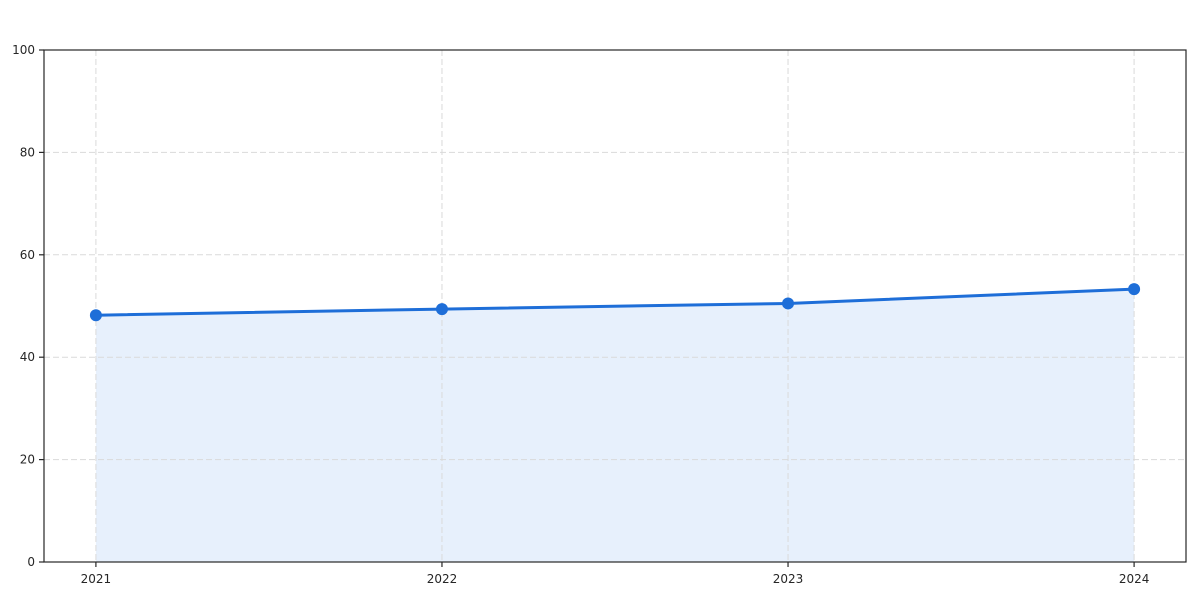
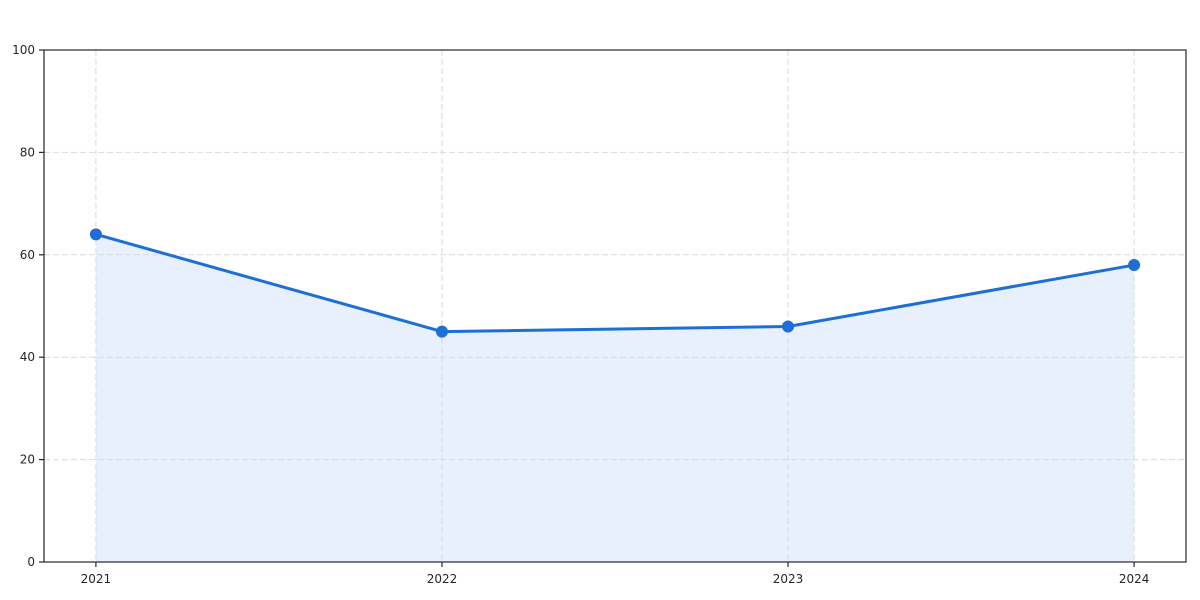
2021: 48 -> 64
2022: 49 -> 45
2023: 50 -> 46
2024: 53 -> 58
